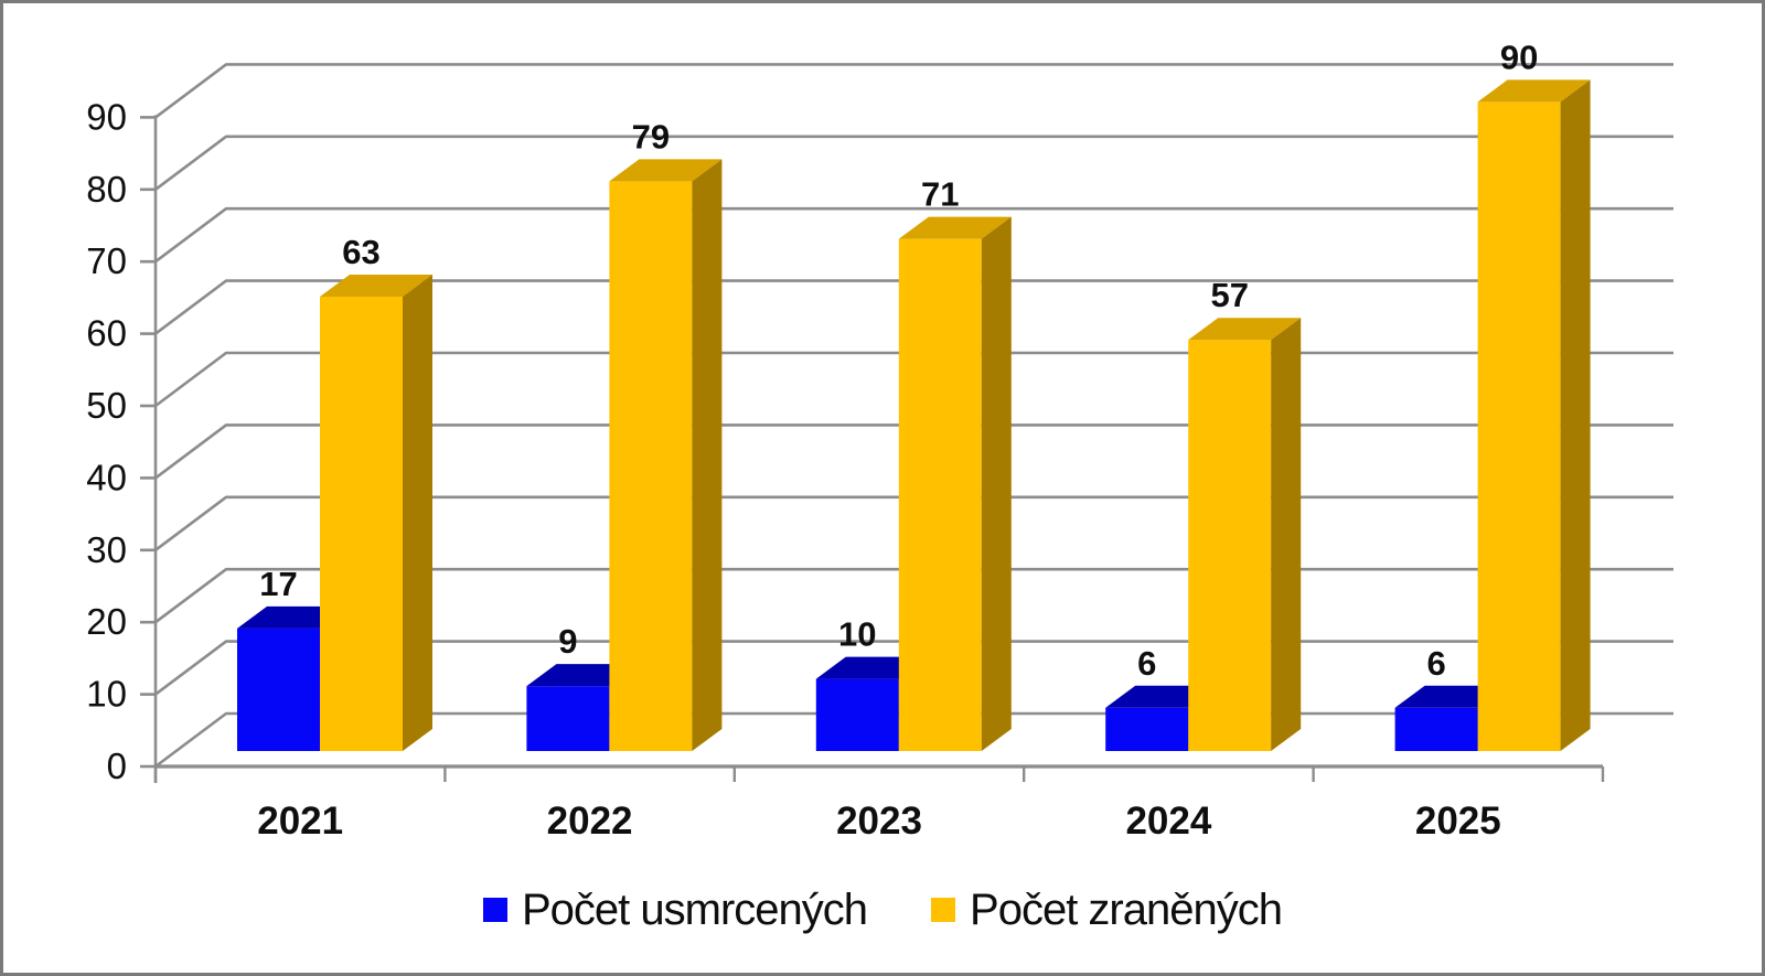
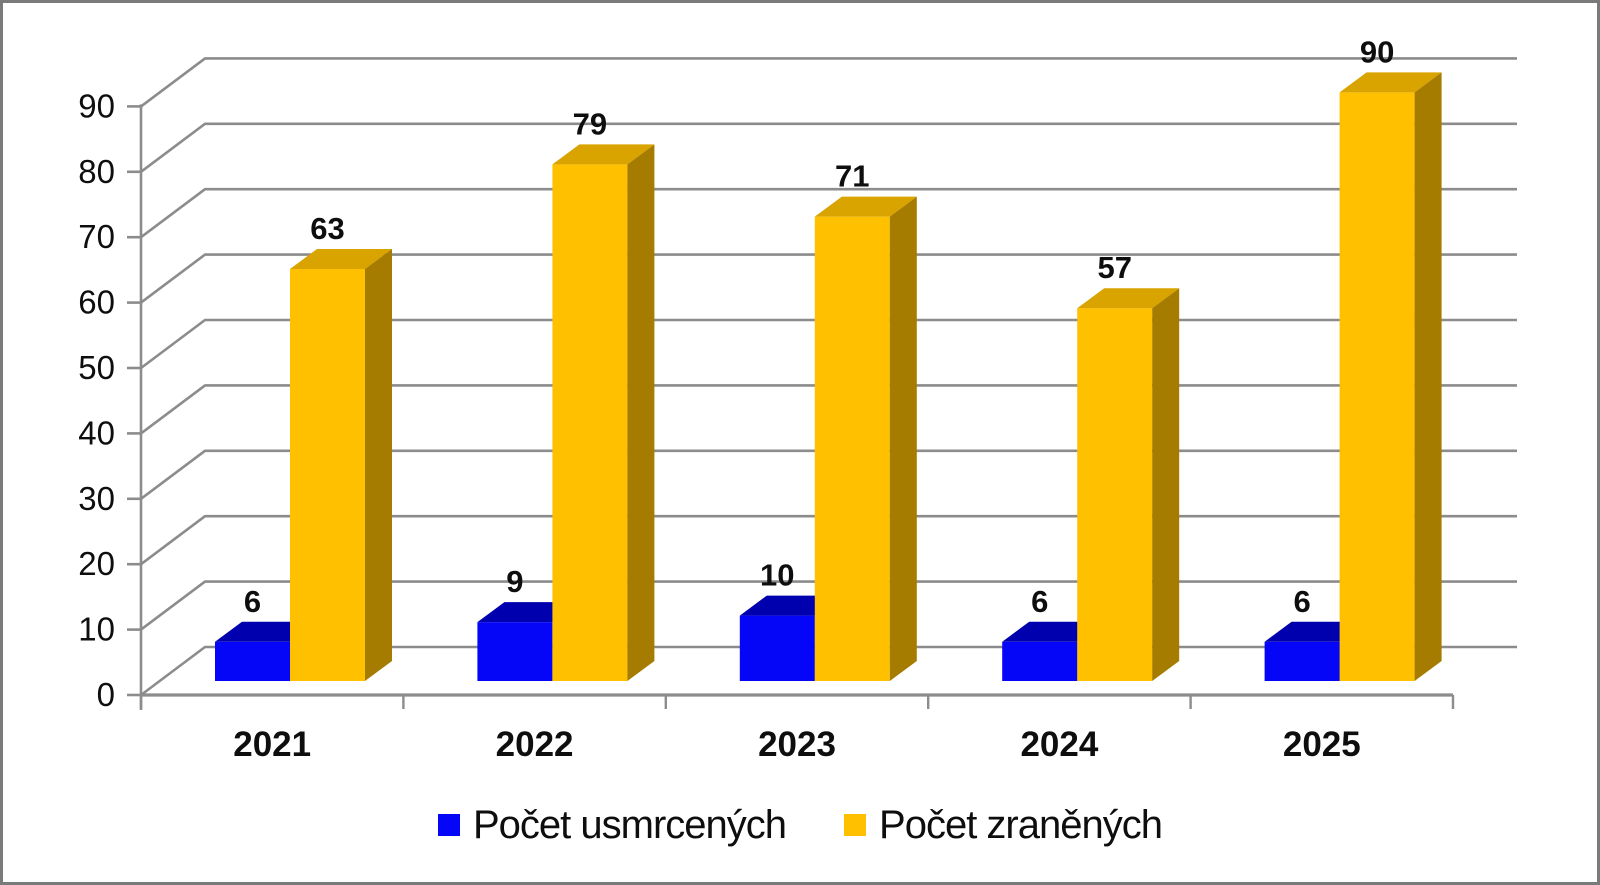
Počet usmrcených/2021: 17 -> 6
